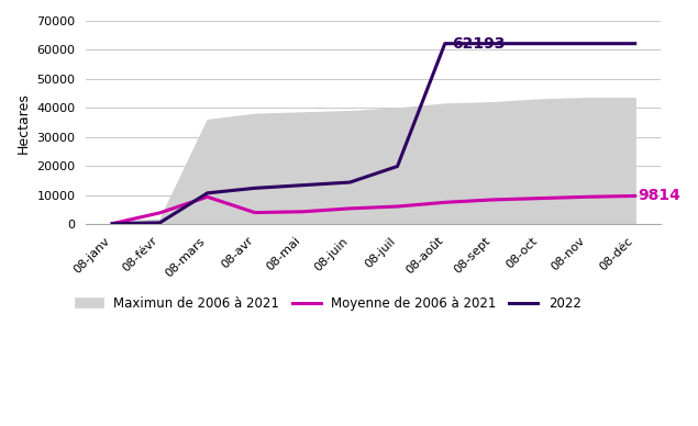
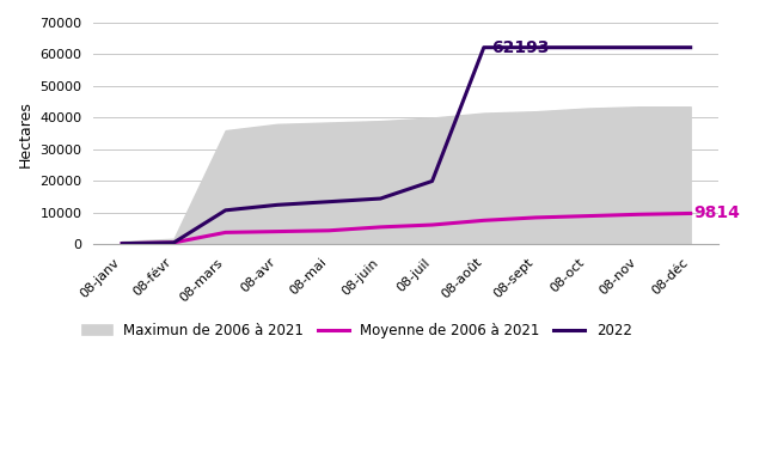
Moyenne de 2006 à 2021/08-févr: 4000 -> 600
Moyenne de 2006 à 2021/08-mars: 9500 -> 3800
